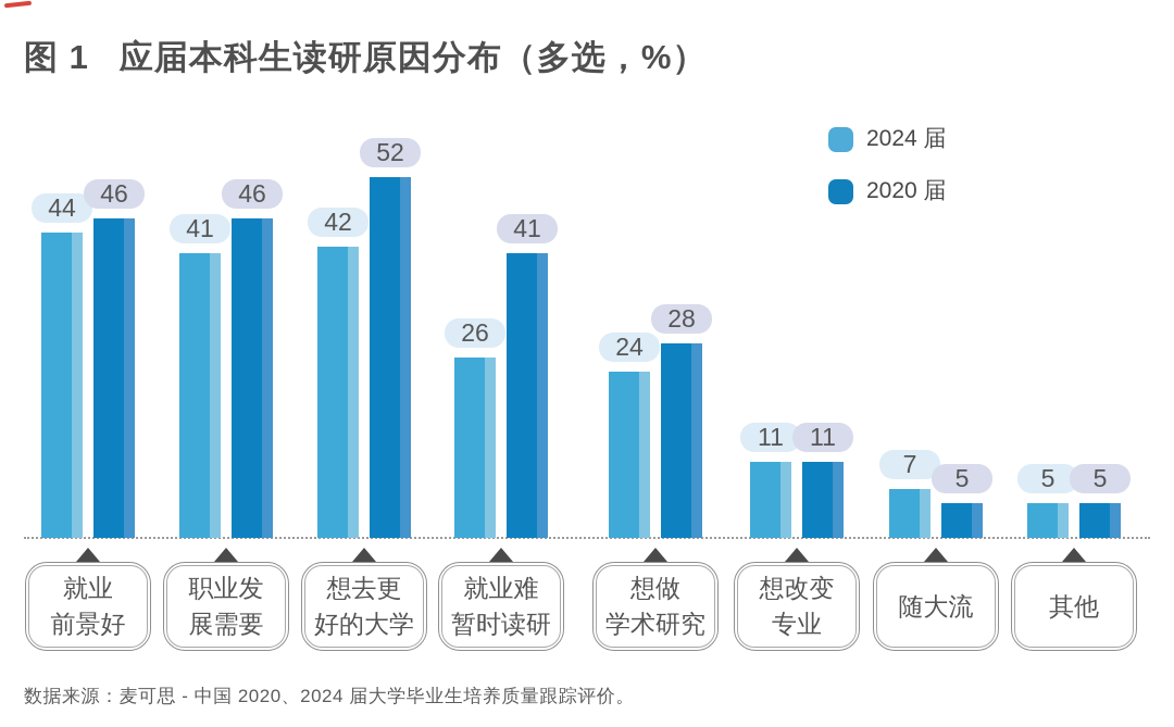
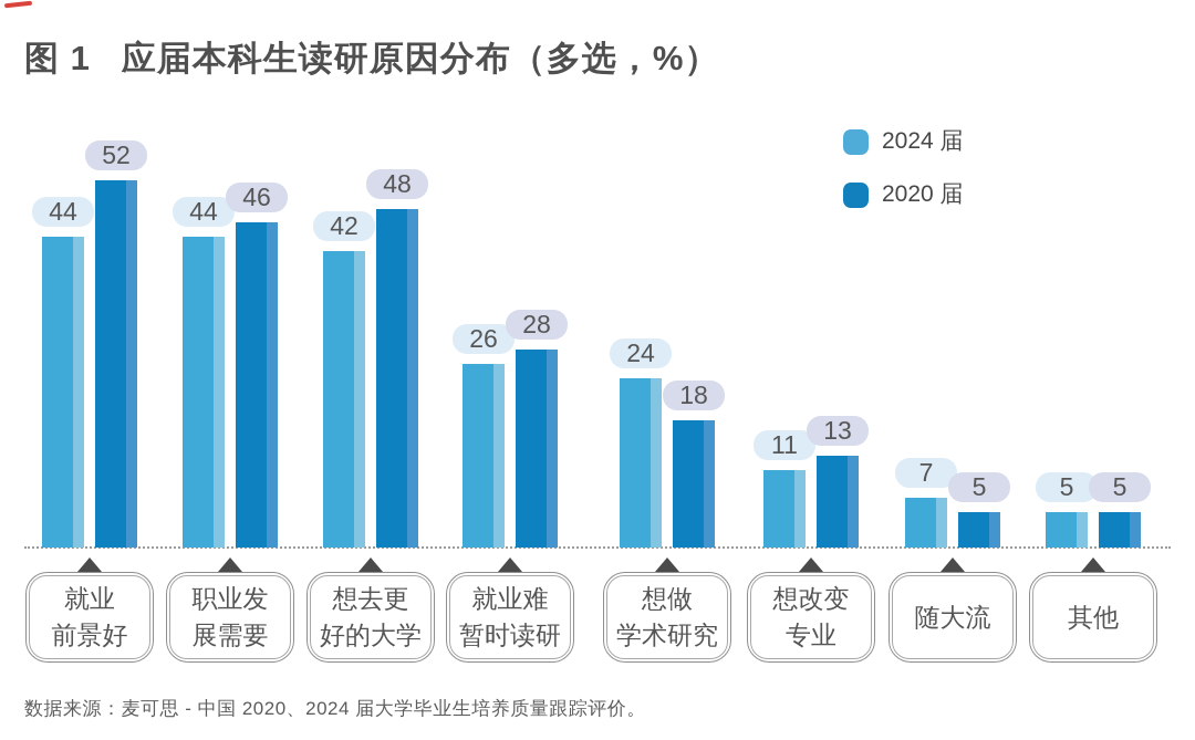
2020 届/就业前景好: 46 -> 52
2024 届/职业发展需要: 41 -> 44
2020 届/想去更好的大学: 52 -> 48
2020 届/就业难暂时读研: 41 -> 28
2020 届/想做学术研究: 28 -> 18
2020 届/想改变专业: 11 -> 13
